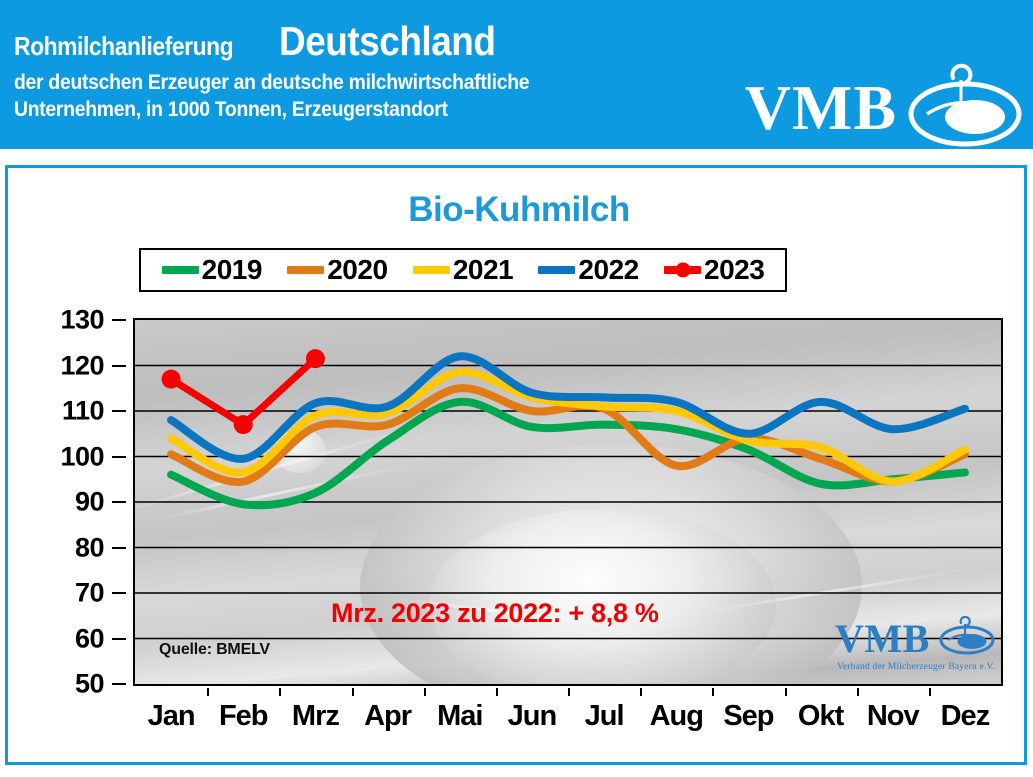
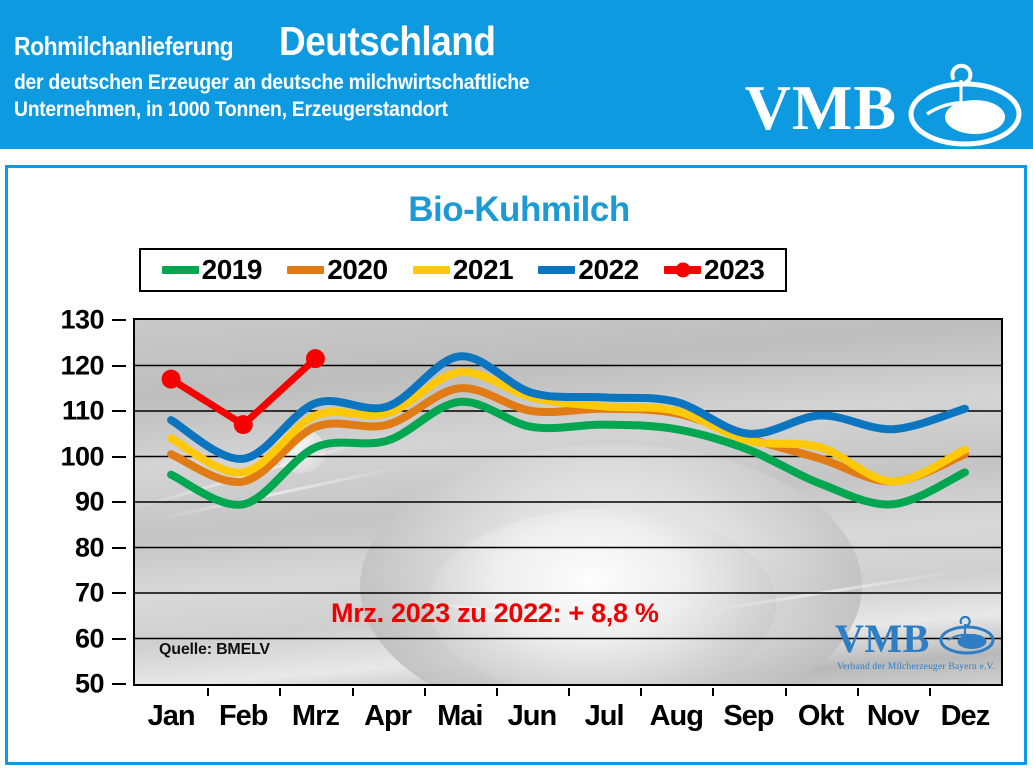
2019/Mrz: 92 -> 102
2020/Aug: 98 -> 110
2022/Okt: 112 -> 109
2019/Nov: 95 -> 90
